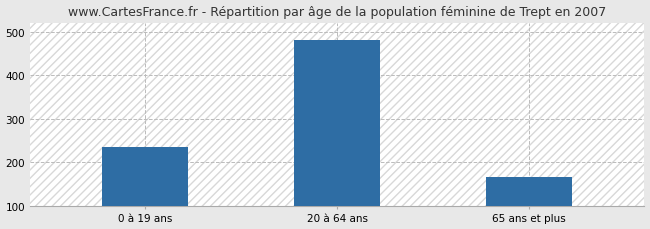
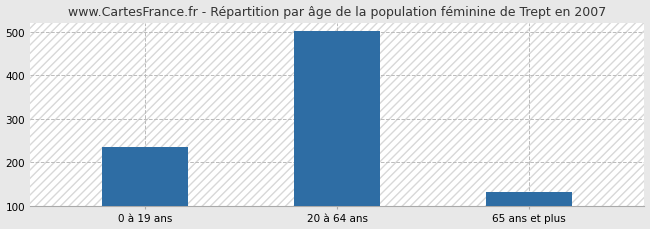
20 à 64 ans: 480 -> 502
65 ans et plus: 165 -> 132
